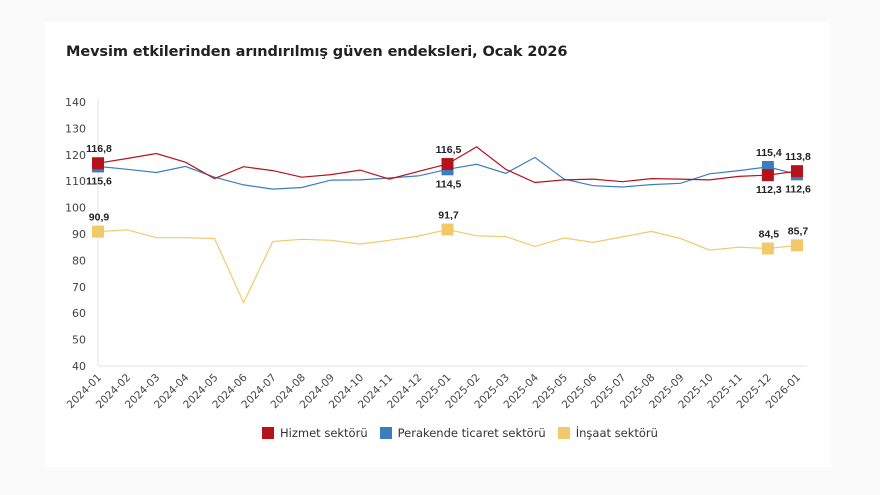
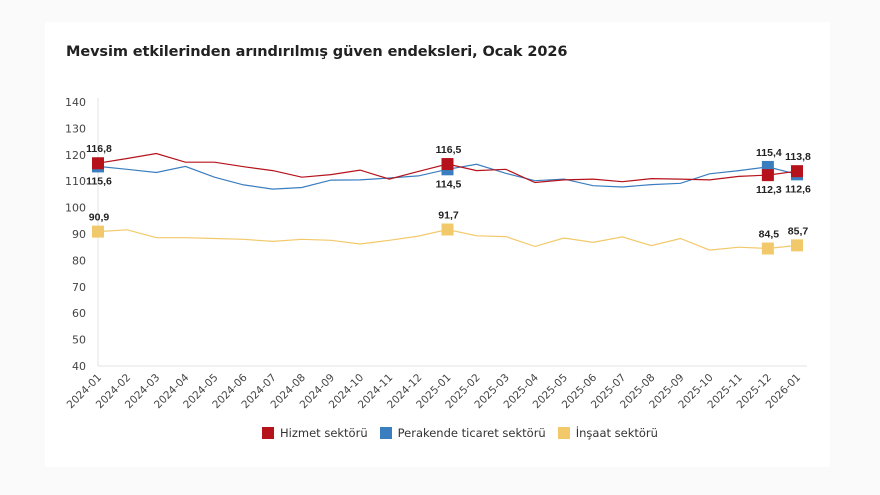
Hizmet sektörü/2024-05: 111 -> 117
İnşaat sektörü/2024-06: 64 -> 88
Hizmet sektörü/2025-02: 123 -> 114
Perakende ticaret sektörü/2025-04: 119 -> 110
İnşaat sektörü/2025-08: 91 -> 86
